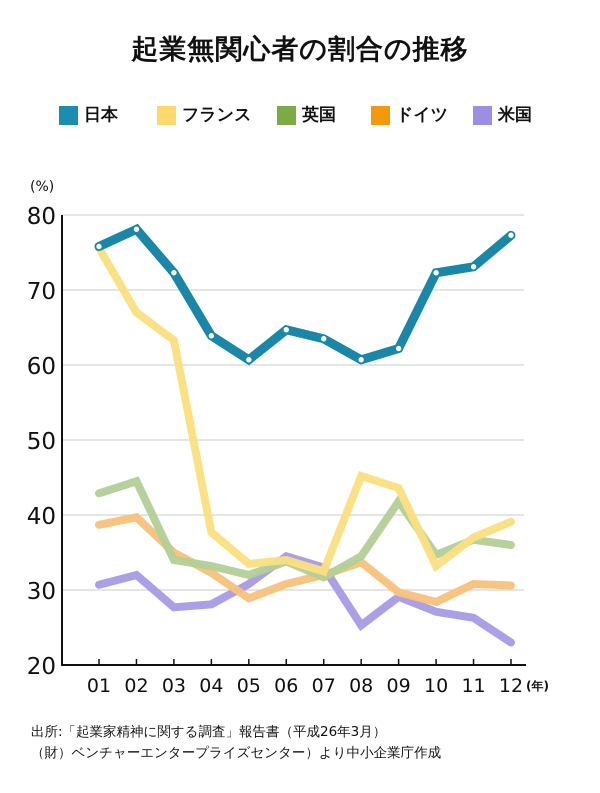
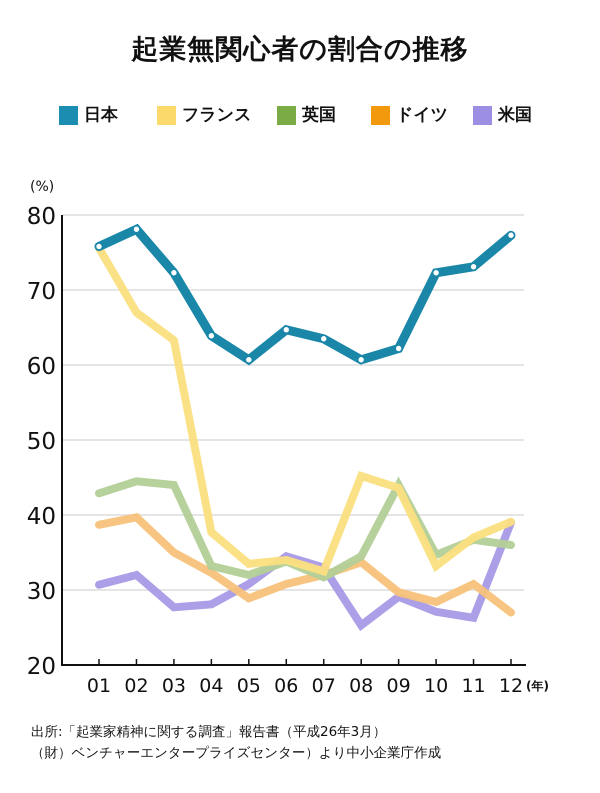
英国/03: 34 -> 44
英国/09: 42 -> 44
ドイツ/12: 31 -> 27
米国/12: 23 -> 39
